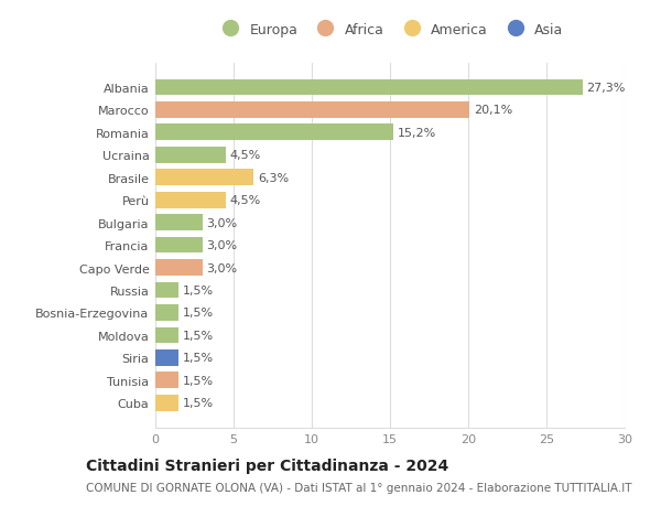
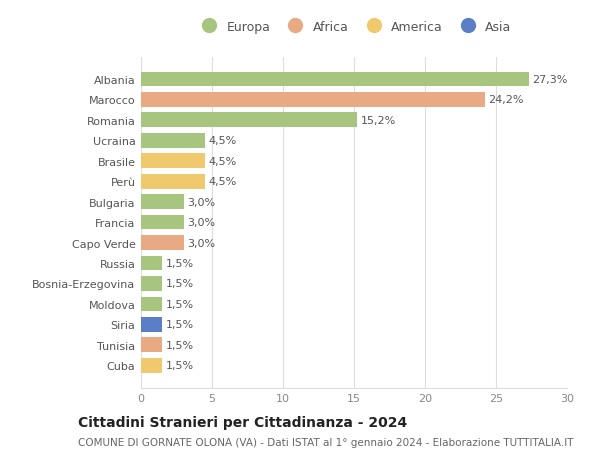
Marocco: 20,1% -> 24,2%
Brasile: 6,3% -> 4,5%
